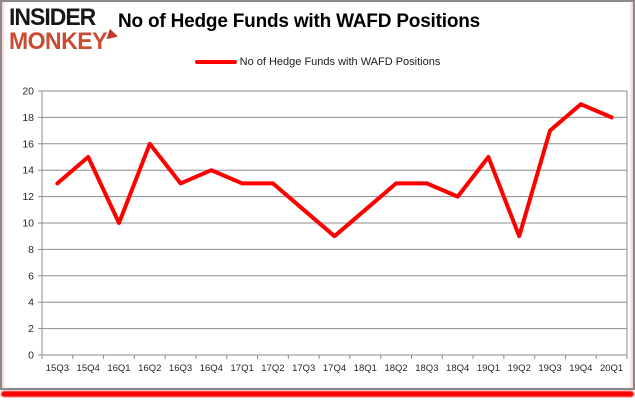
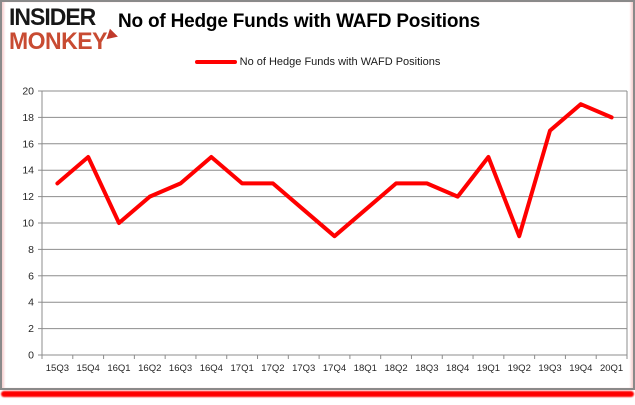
16Q2: 16 -> 12
16Q4: 14 -> 15
